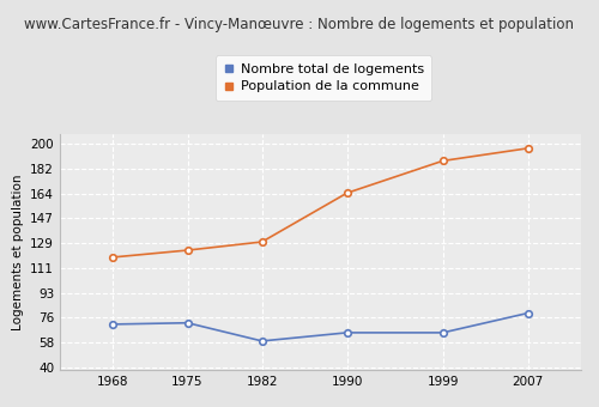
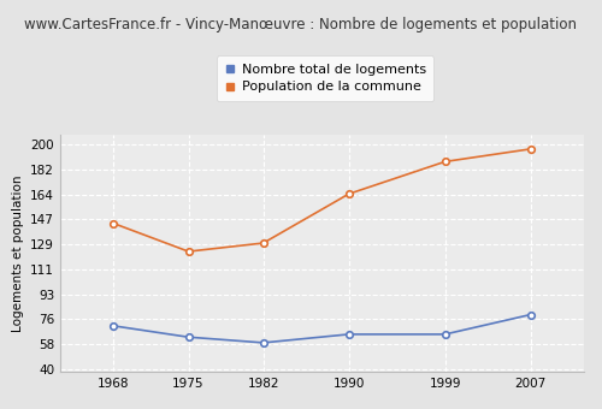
Population de la commune/1968: 119 -> 144
Nombre total de logements/1975: 72 -> 63
